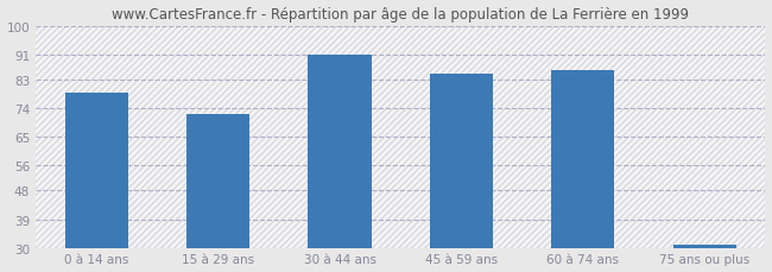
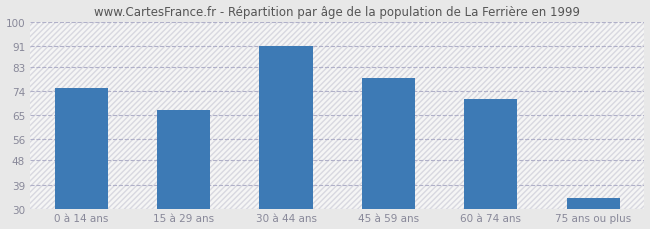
0 à 14 ans: 79 -> 75
15 à 29 ans: 72 -> 67
45 à 59 ans: 85 -> 79
60 à 74 ans: 86 -> 71
75 ans ou plus: 31 -> 34
